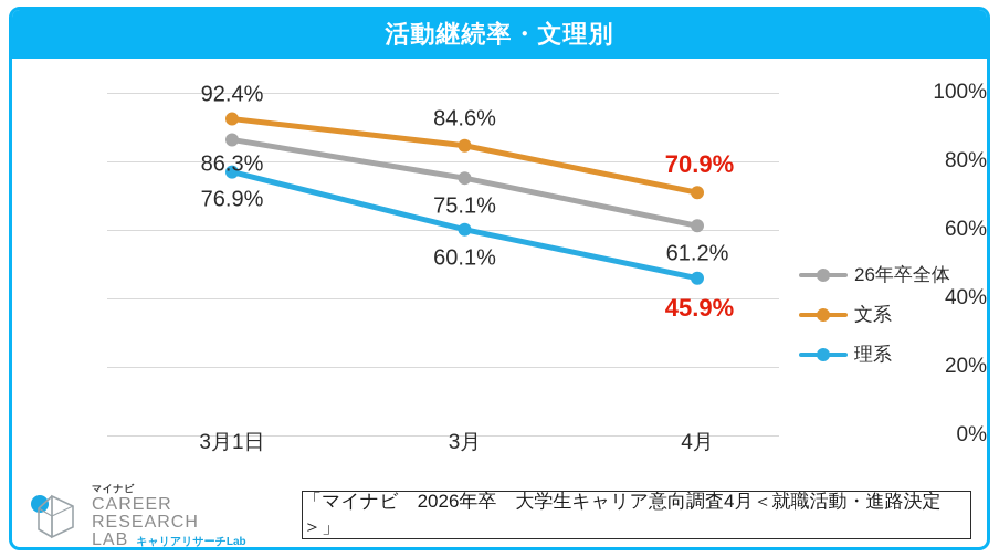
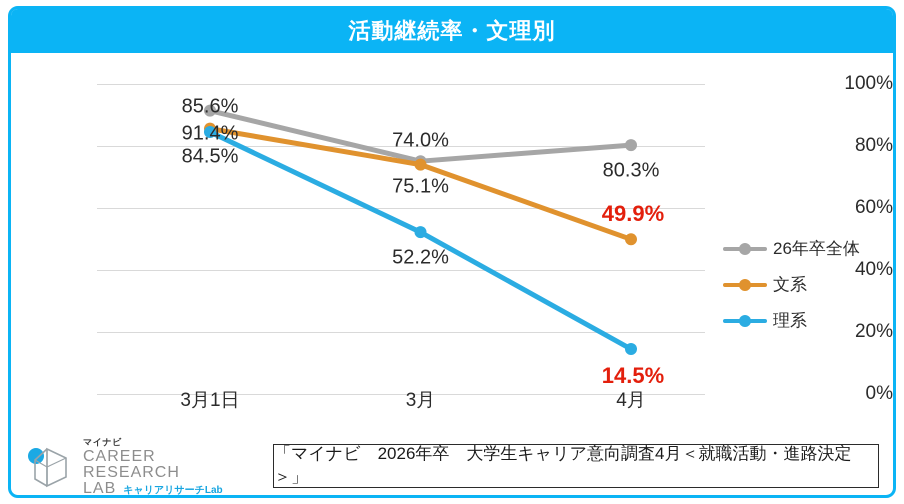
26年卒全体/3月1日: 86.3% -> 91.4%
文系/3月1日: 92.4% -> 85.6%
理系/3月1日: 76.9% -> 84.5%
文系/3月: 84.6% -> 74.0%
理系/3月: 60.1% -> 52.2%
26年卒全体/4月: 61.2% -> 80.3%
文系/4月: 70.9% -> 49.9%
理系/4月: 45.9% -> 14.5%
